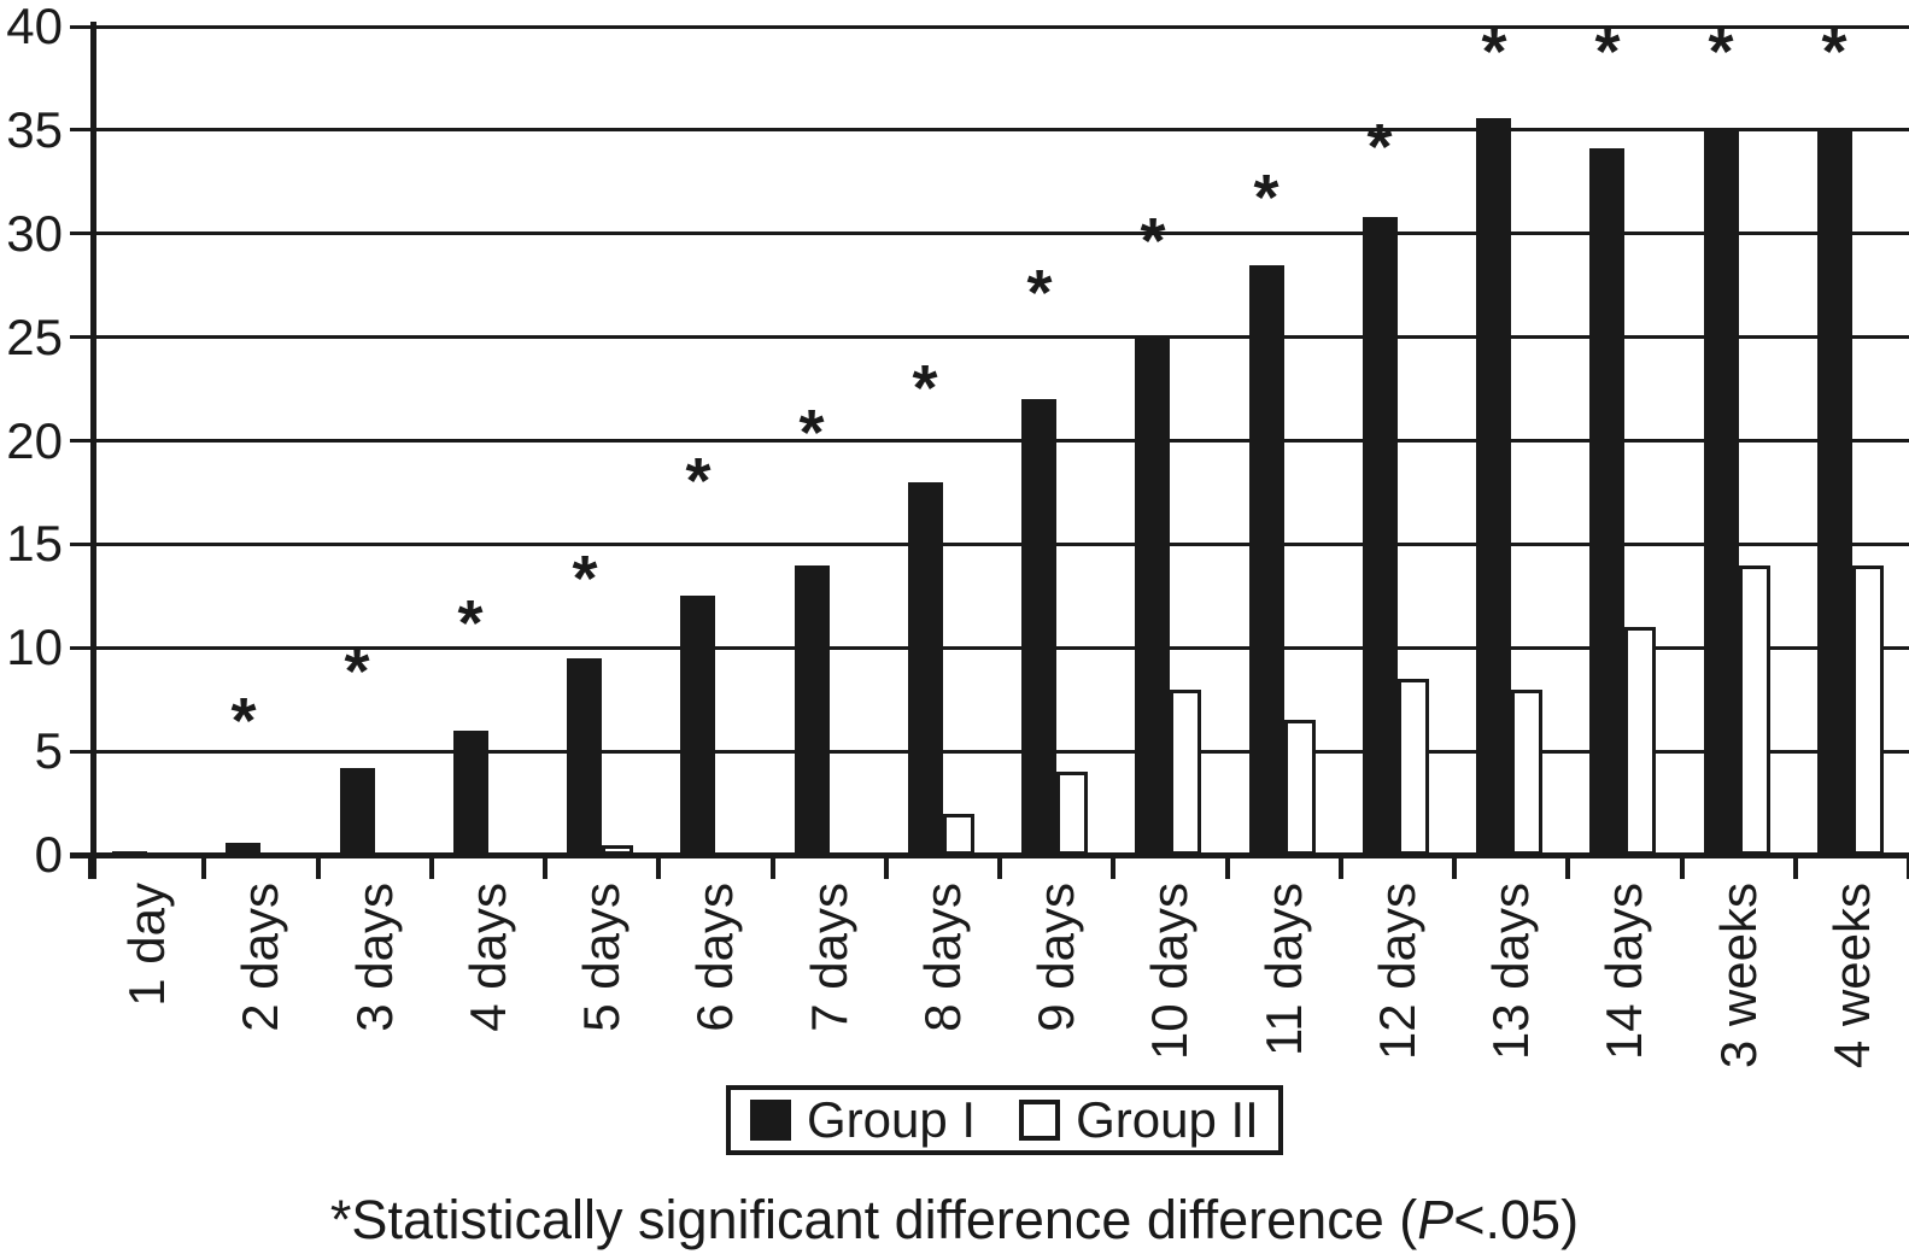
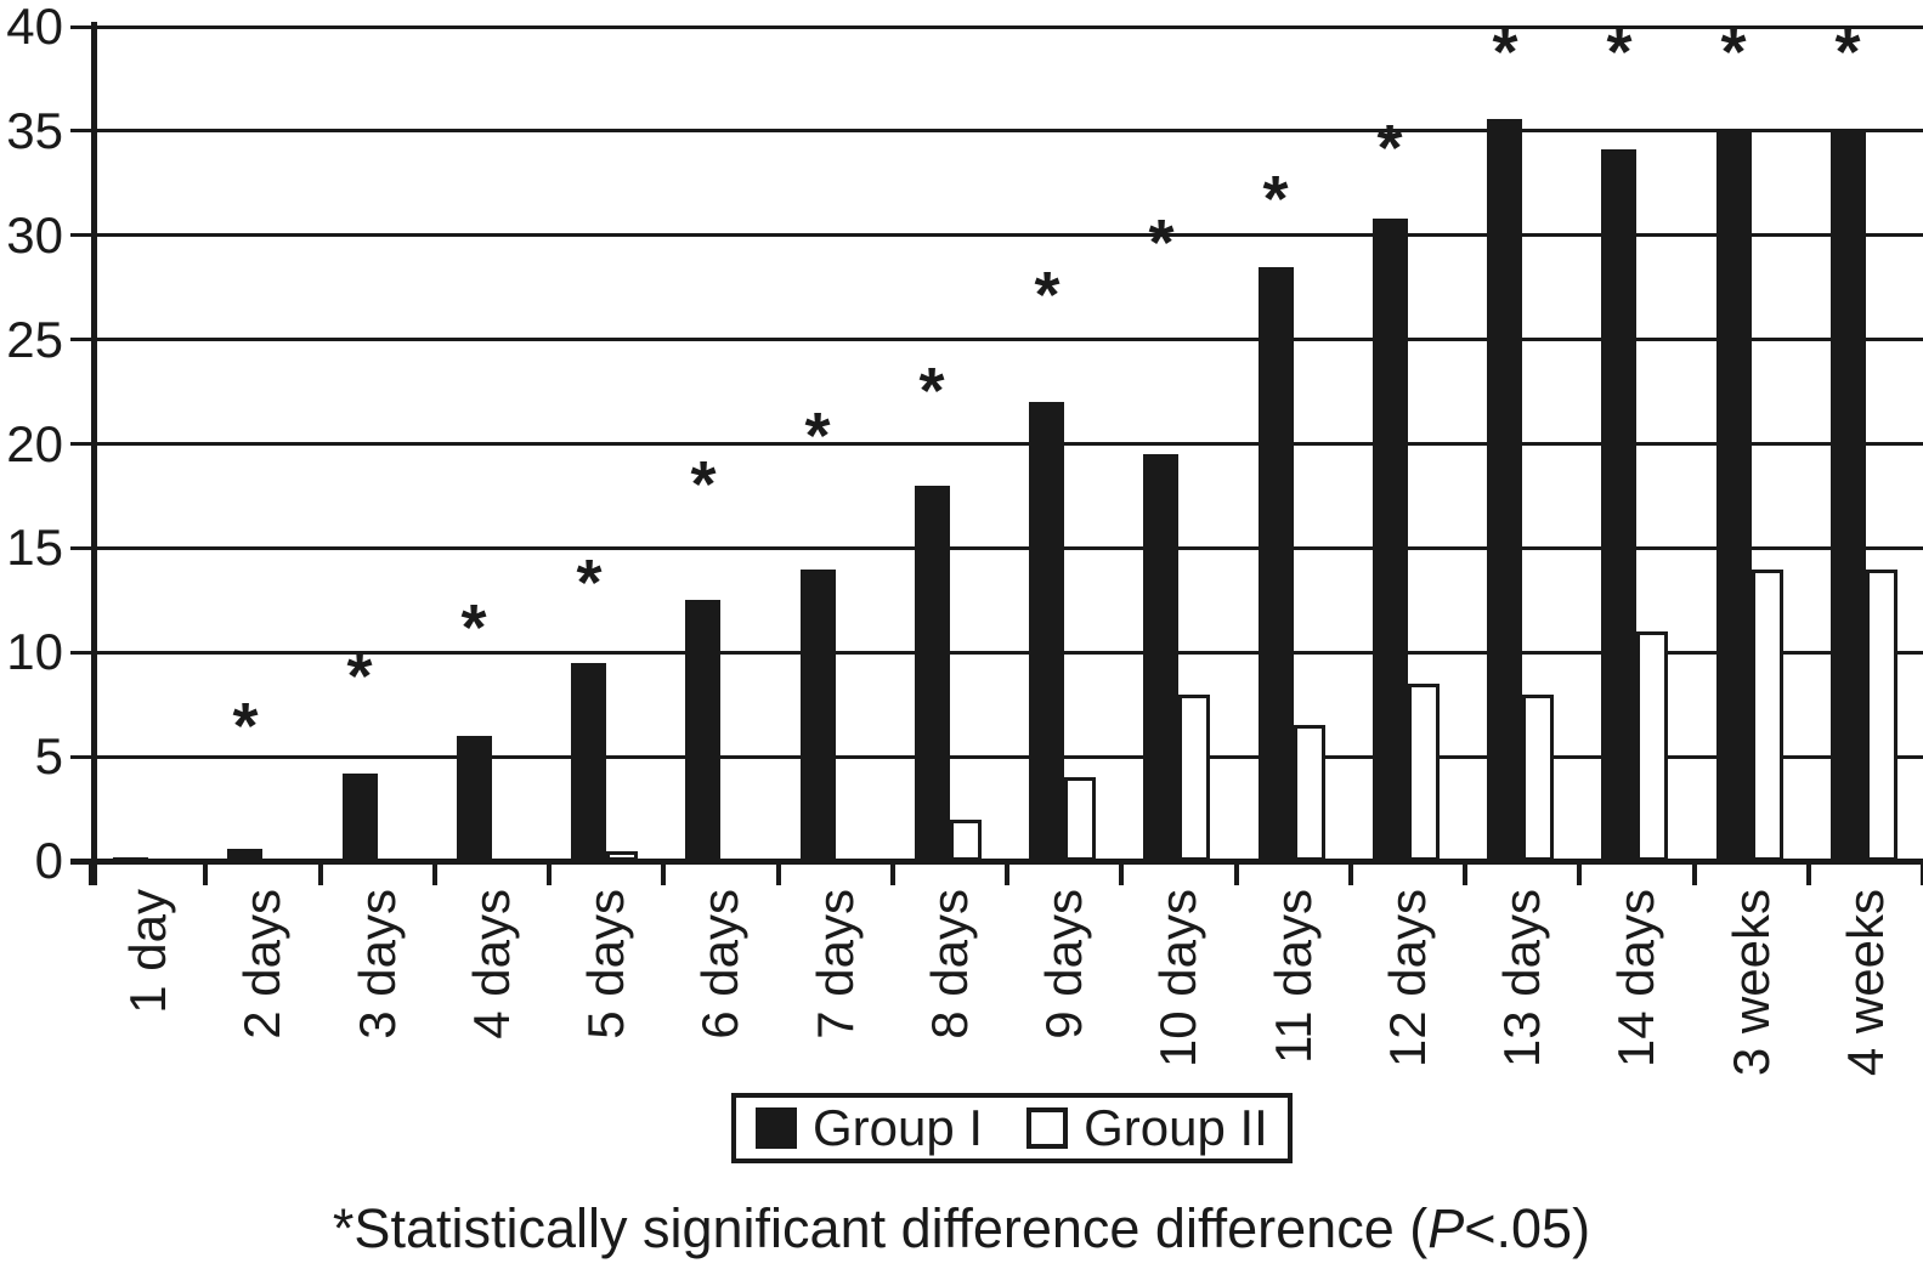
Group I/10 days: 25.0 -> 19.5
